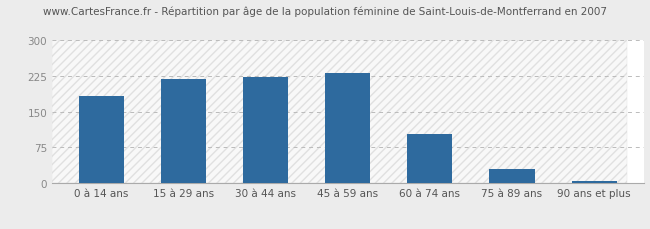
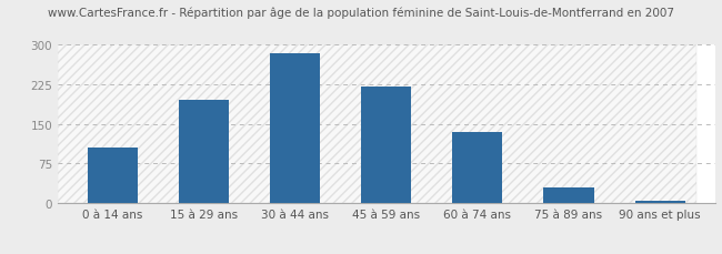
0 à 14 ans: 183 -> 105
15 à 29 ans: 218 -> 195
30 à 44 ans: 224 -> 285
45 à 59 ans: 232 -> 220
60 à 74 ans: 103 -> 135
